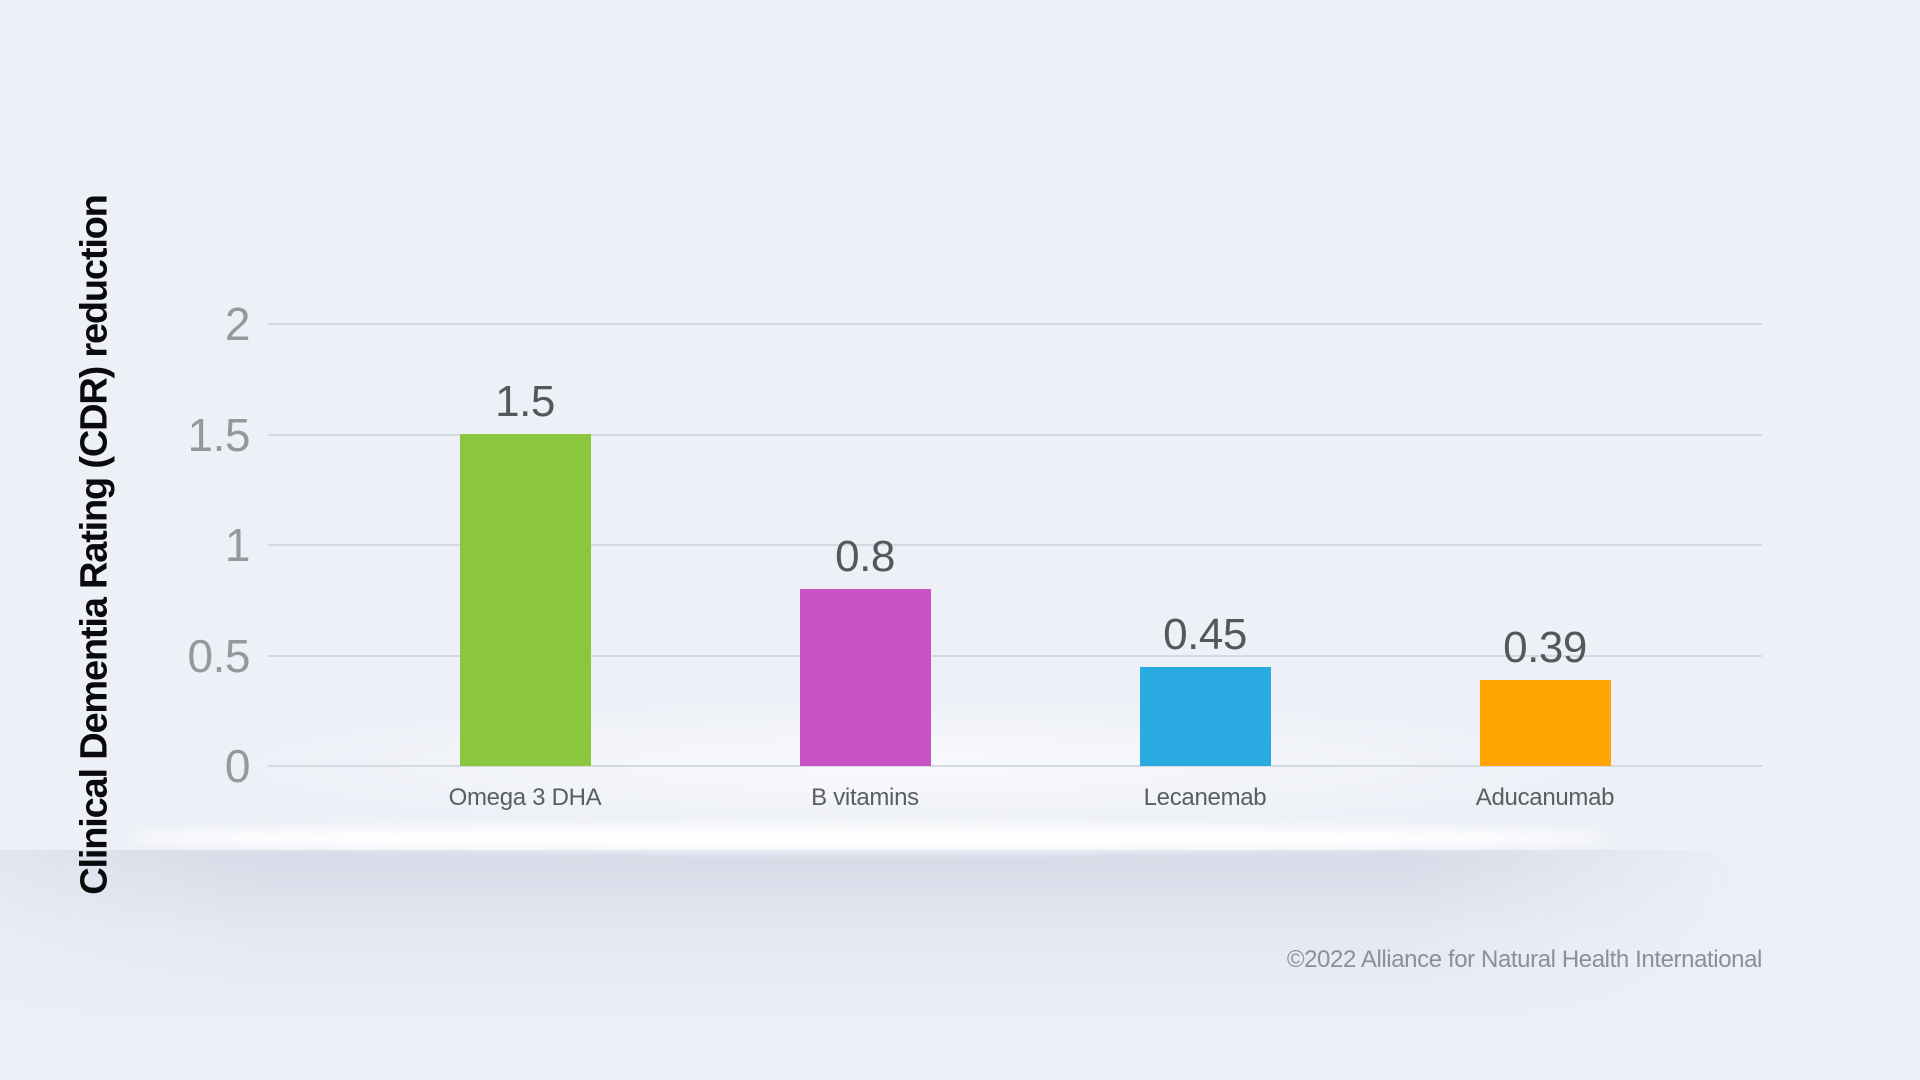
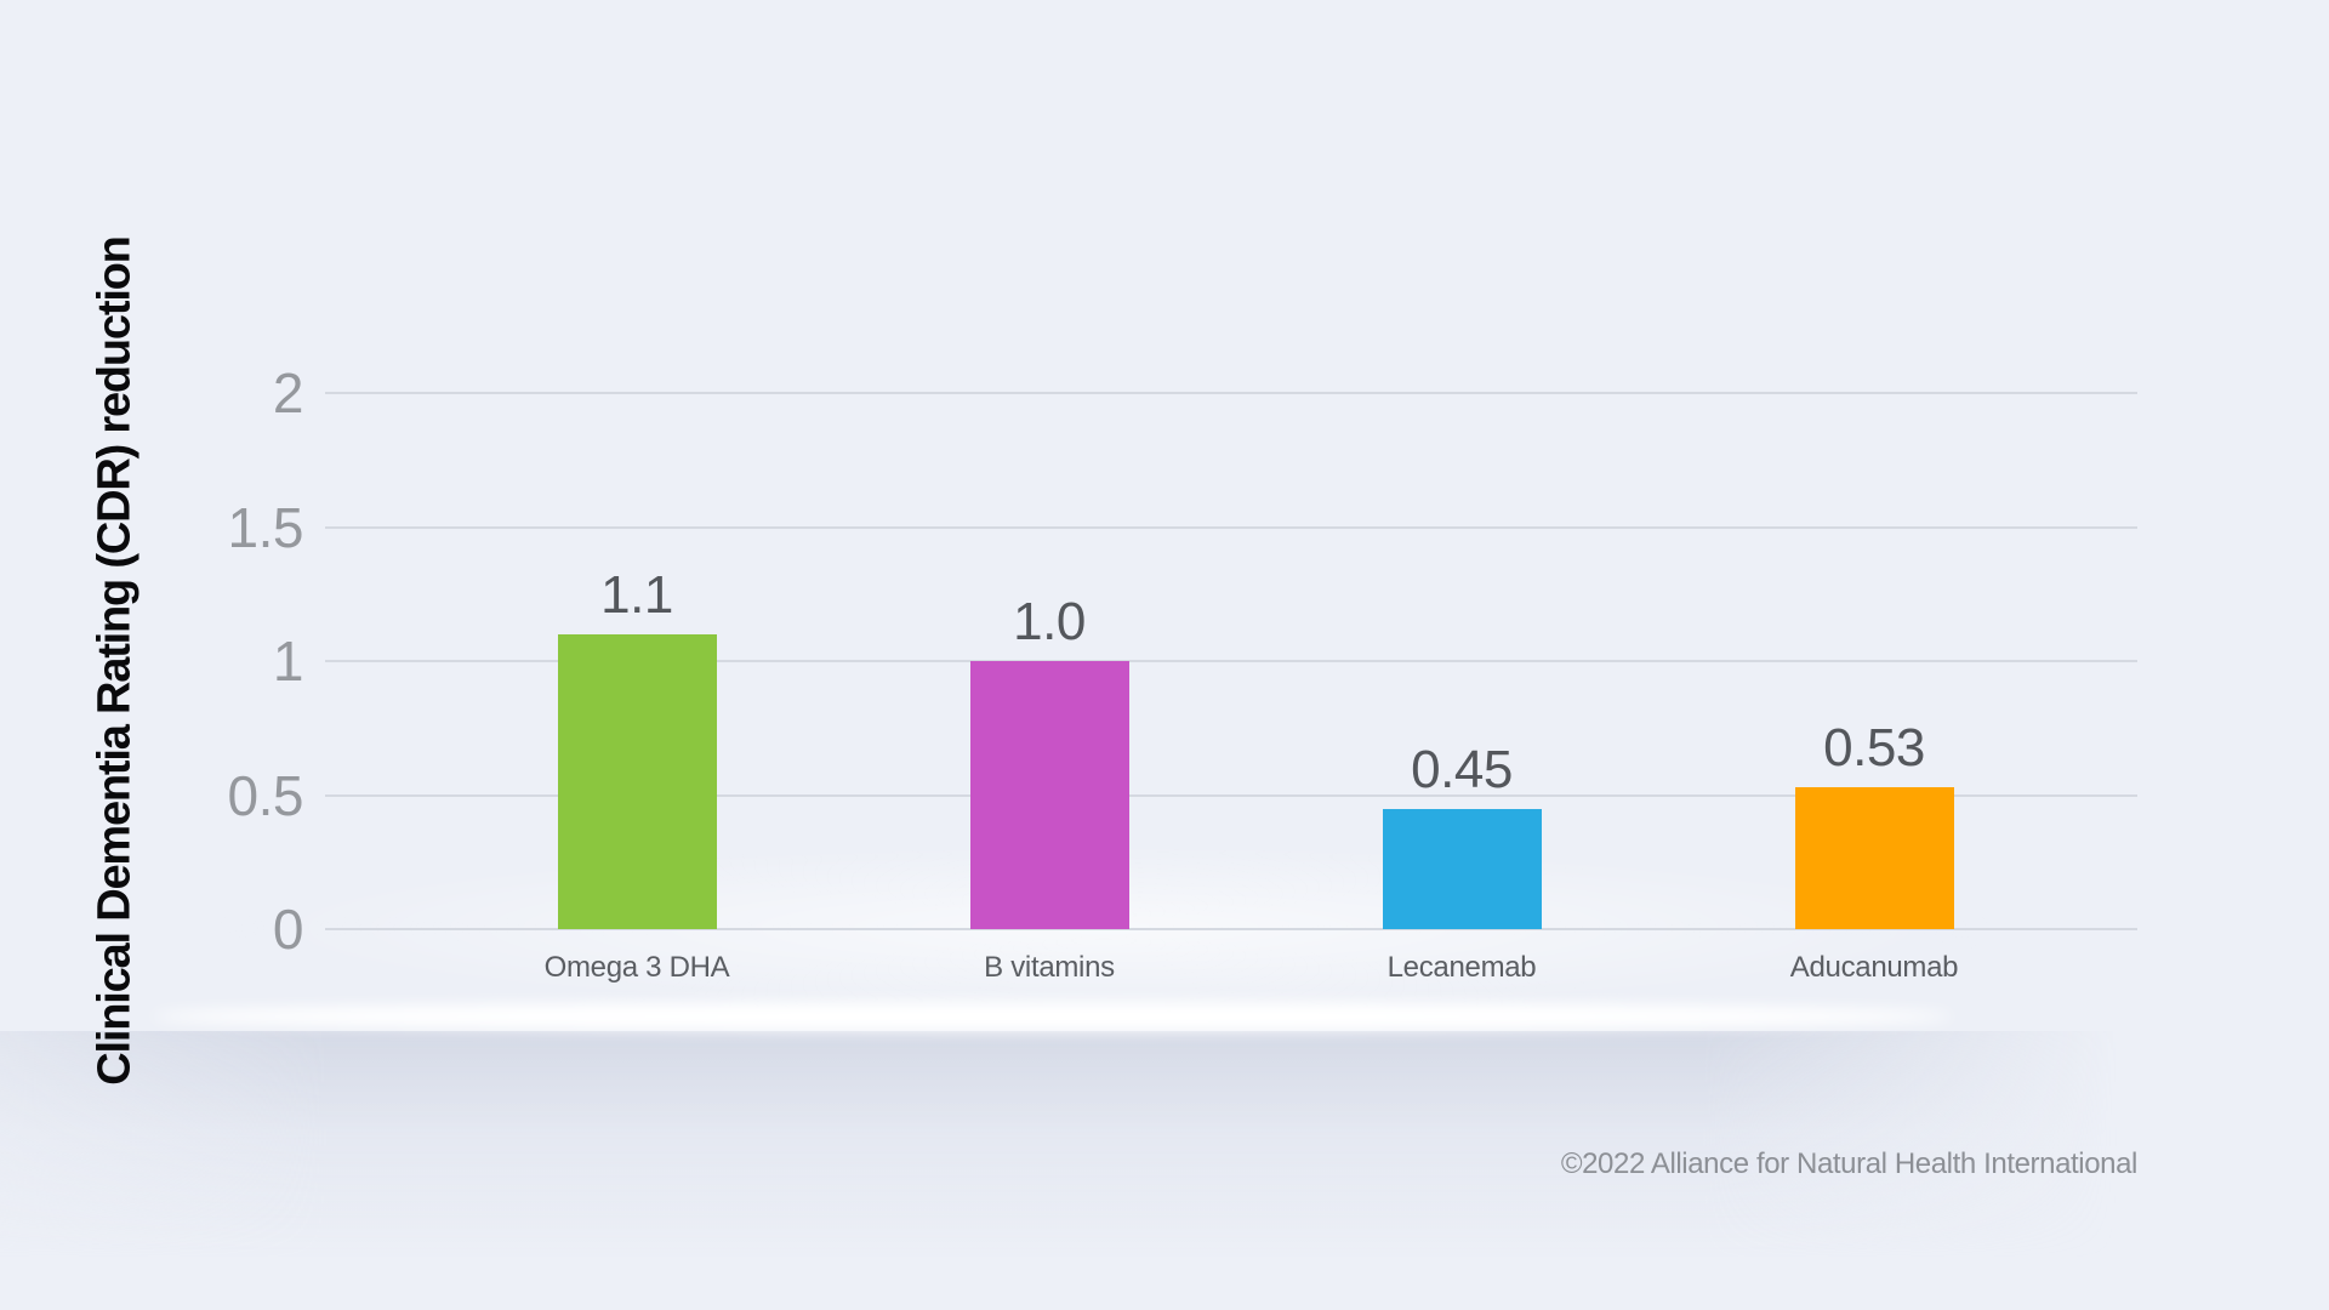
Omega 3 DHA: 1.5 -> 1.1
B vitamins: 0.8 -> 1.0
Aducanumab: 0.39 -> 0.53
